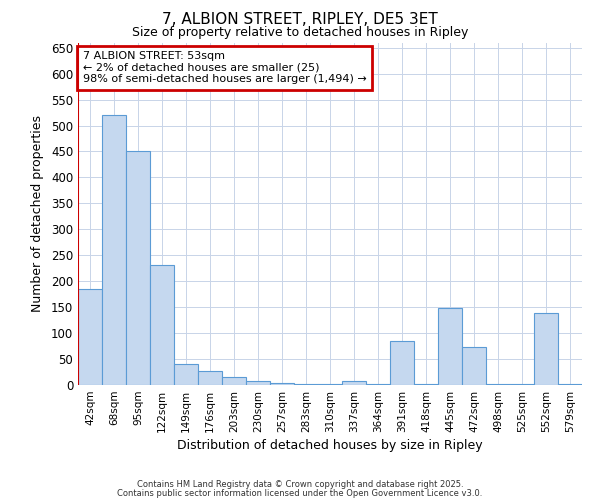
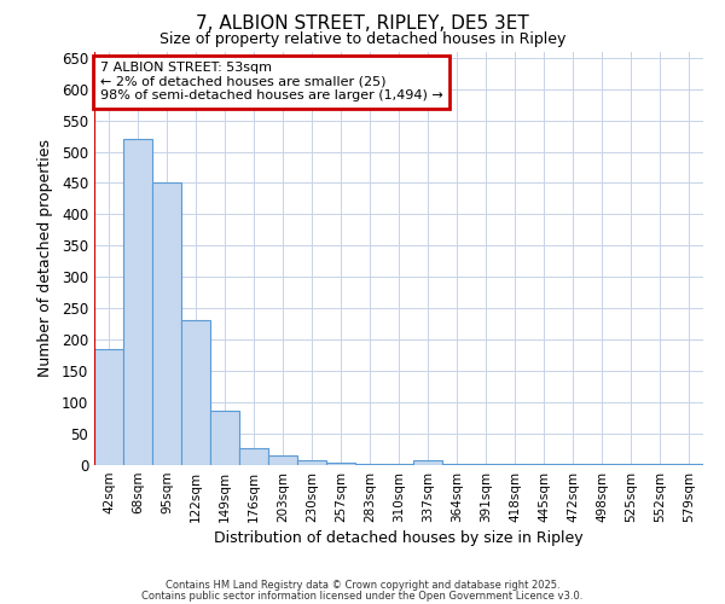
149sqm: 40 -> 87
391sqm: 84 -> 1
445sqm: 148 -> 1
472sqm: 74 -> 1
552sqm: 138 -> 1
